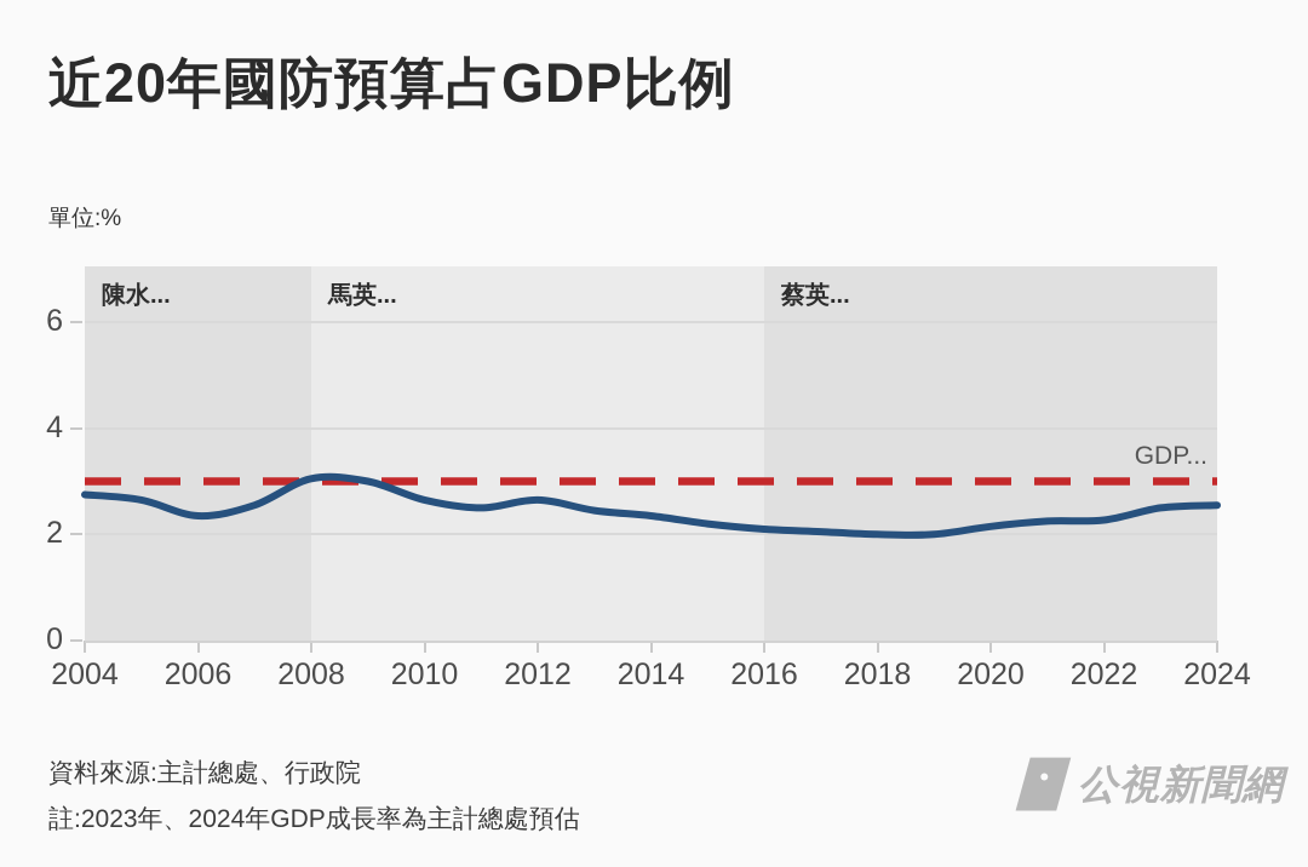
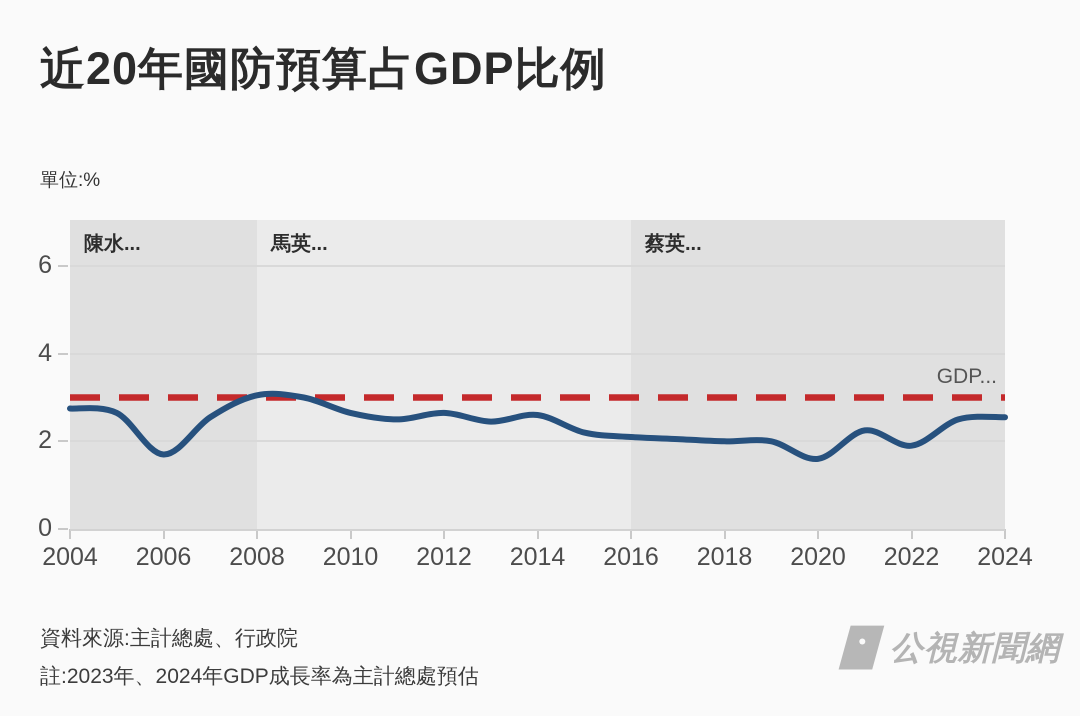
2006: 2.4 -> 1.7
2014: 2.4 -> 2.6
2020: 2.1 -> 1.6
2022: 2.3 -> 1.9
